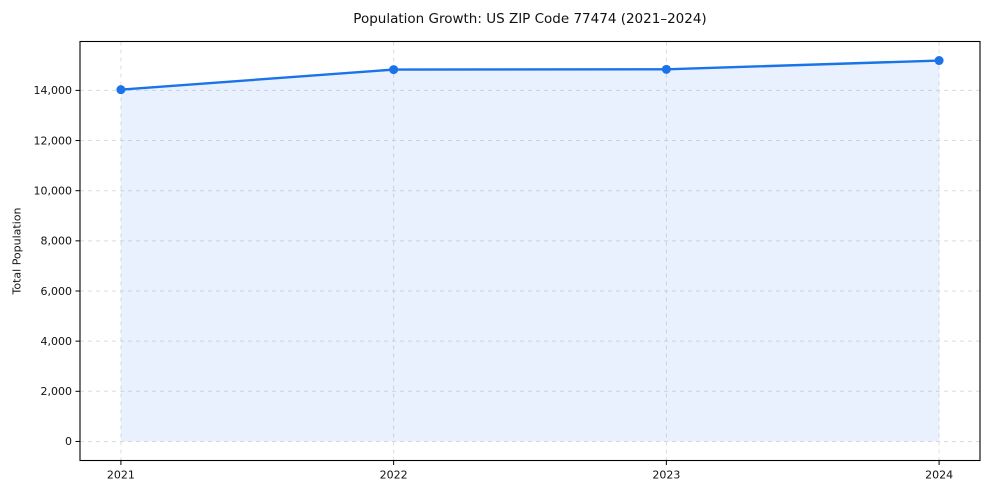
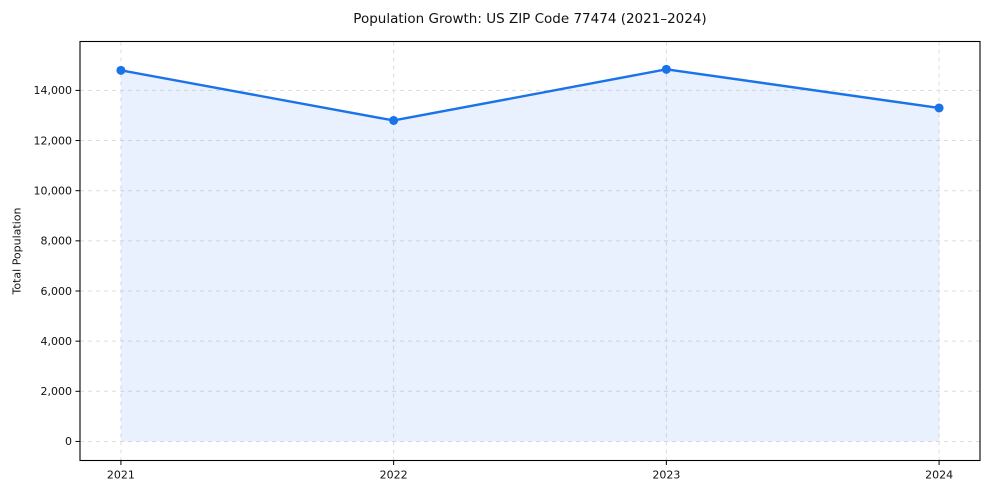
2021: 14000 -> 14800
2022: 14800 -> 12800
2024: 15200 -> 13300
